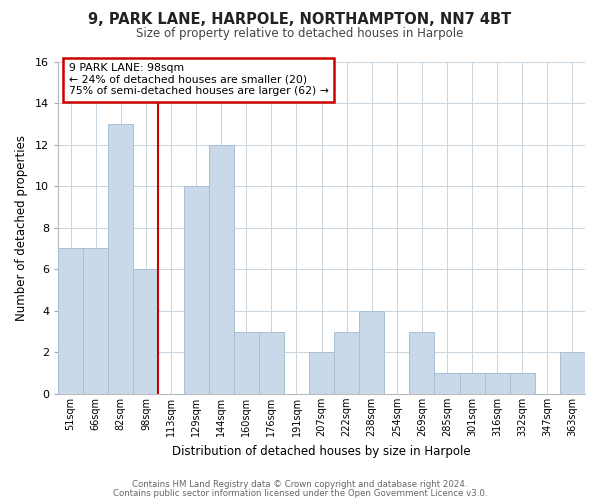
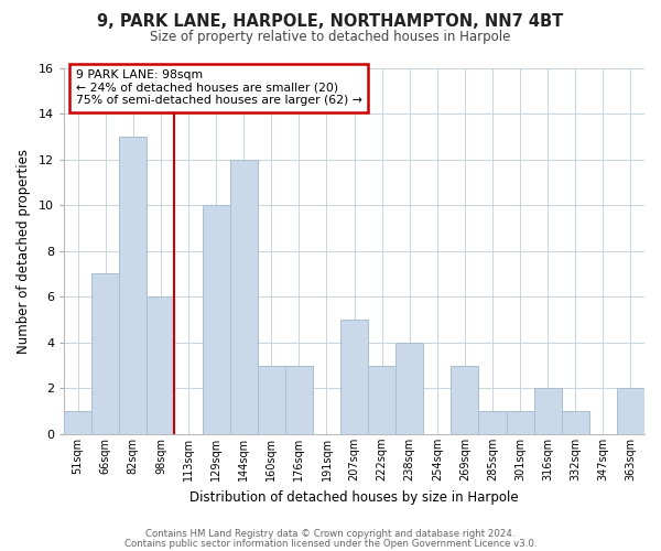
51sqm: 7 -> 1
207sqm: 2 -> 5
316sqm: 1 -> 2
